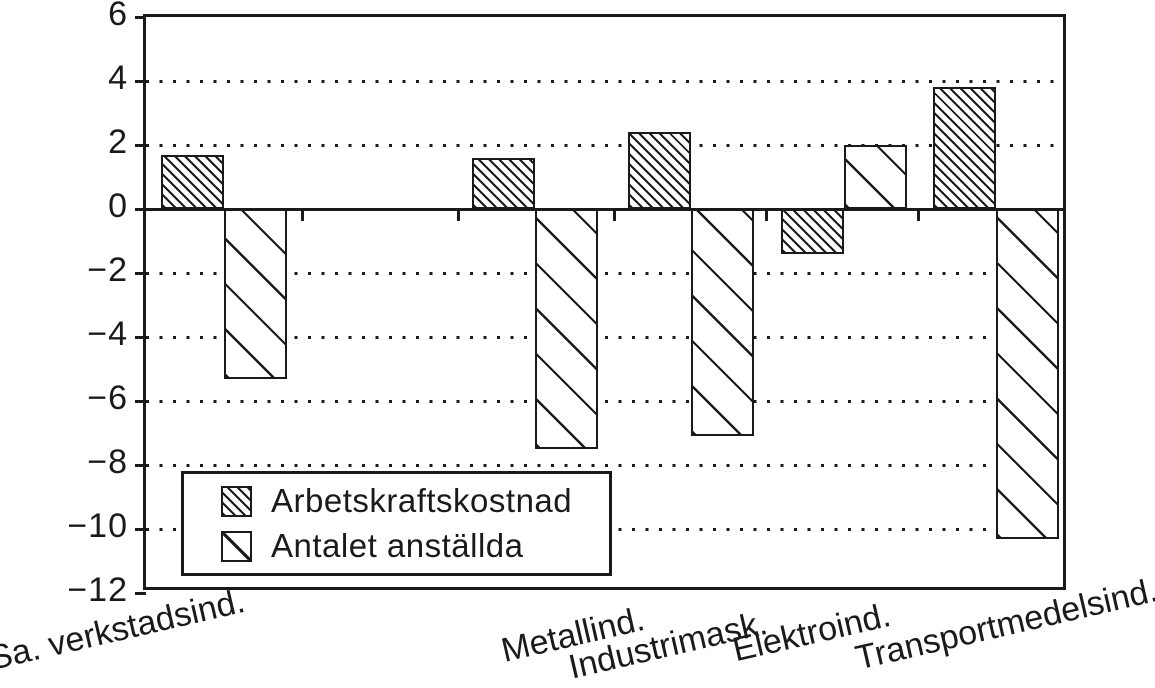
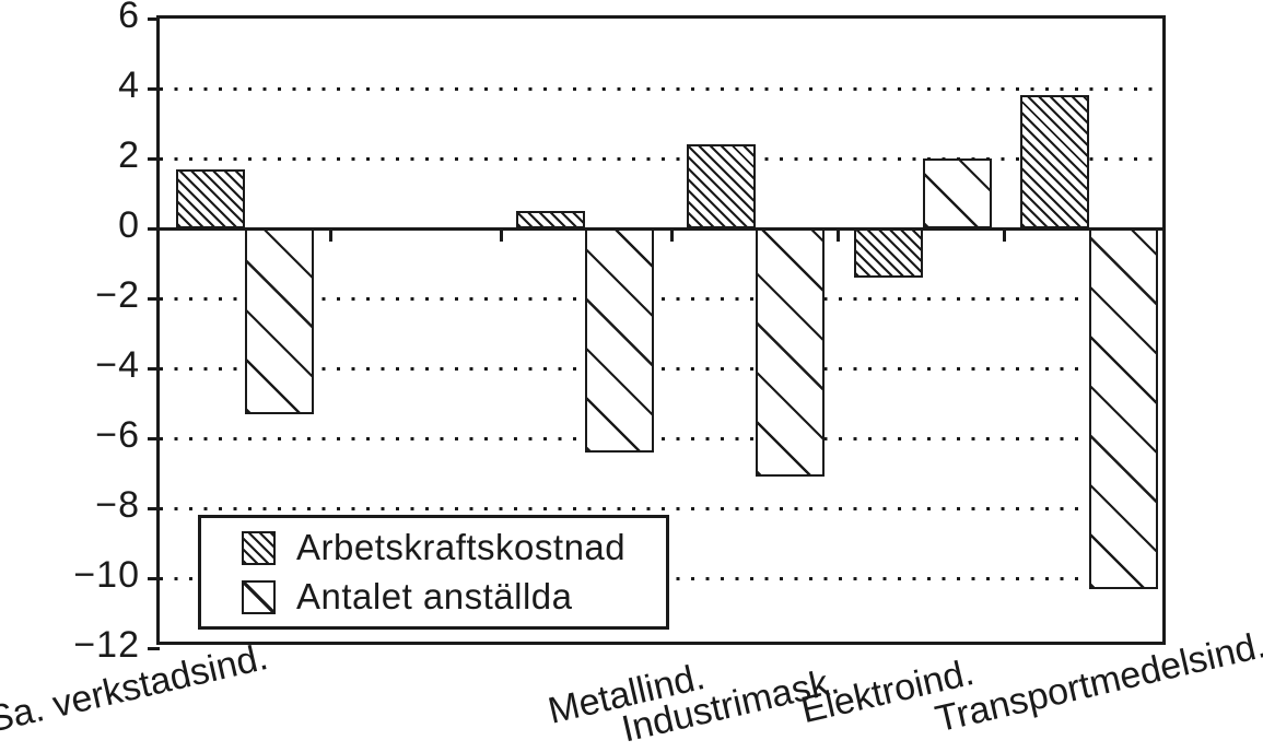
Arbetskraftskostnad/Metallind.: 1.6 -> 0.5
Antalet anställda/Metallind.: -7.5 -> -6.4
